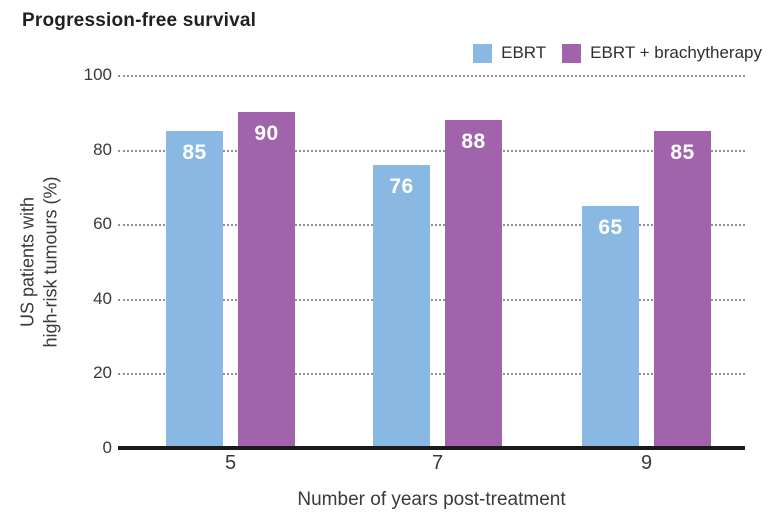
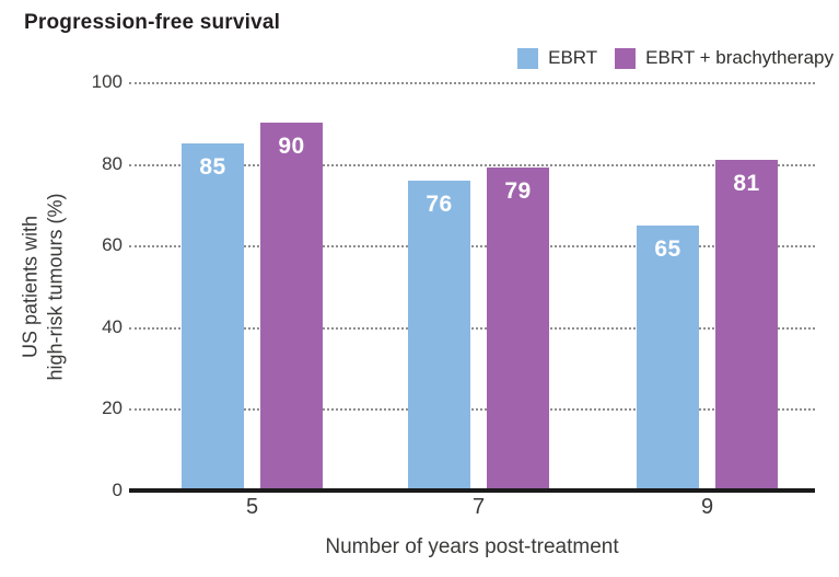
EBRT + brachytherapy/7: 88 -> 79
EBRT + brachytherapy/9: 85 -> 81
